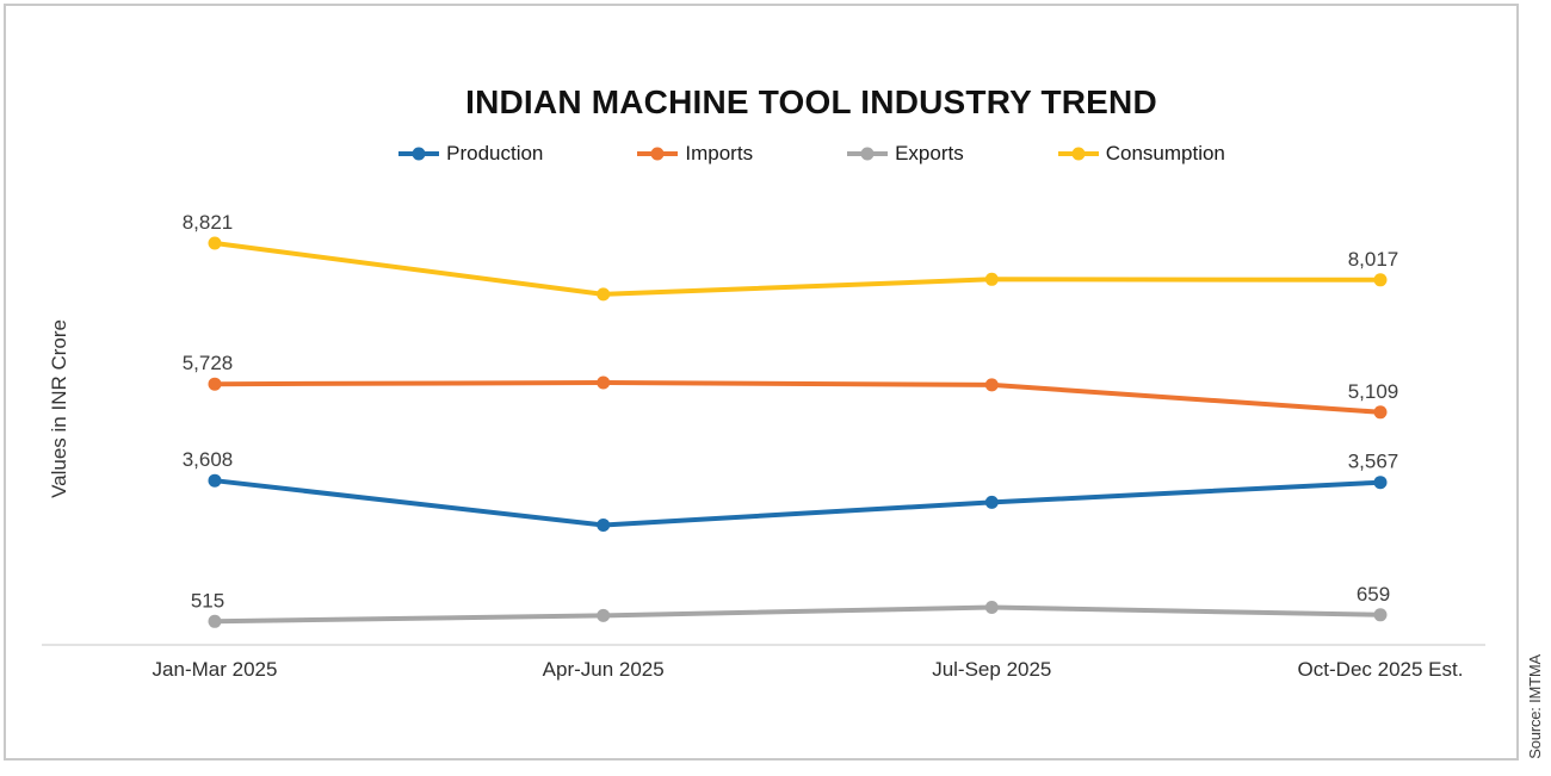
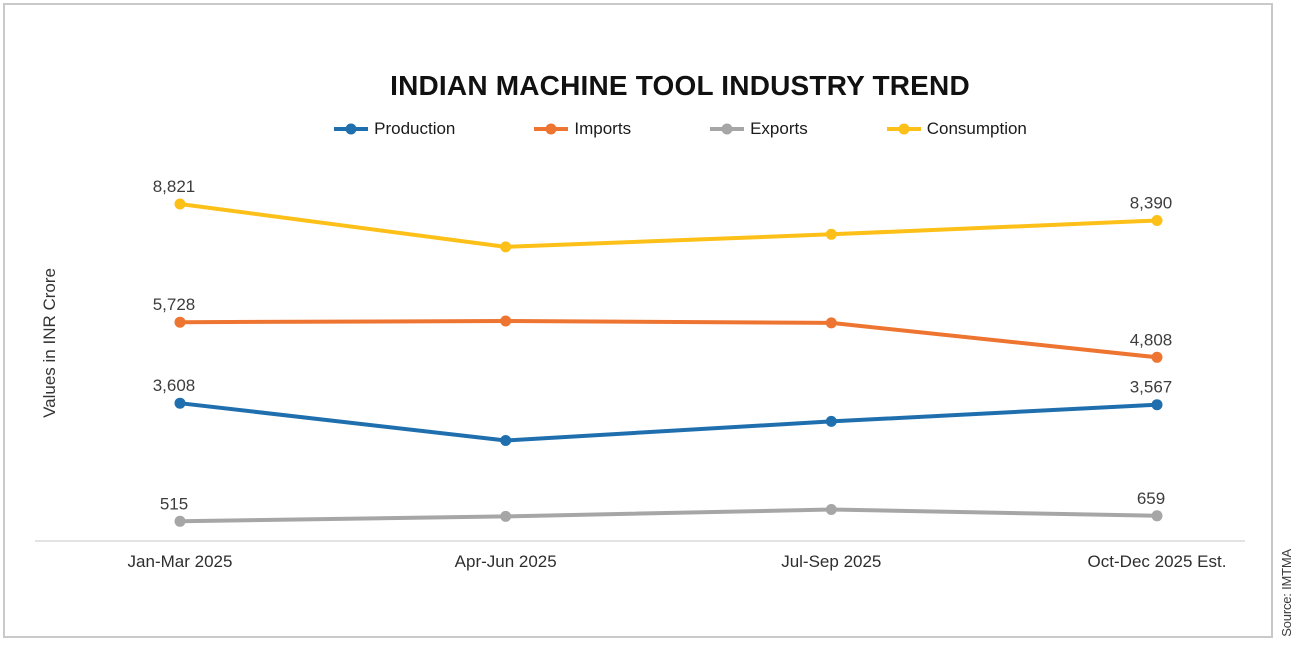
Imports/Oct-Dec 2025 Est.: 5,109 -> 4,808
Consumption/Oct-Dec 2025 Est.: 8,017 -> 8,390
